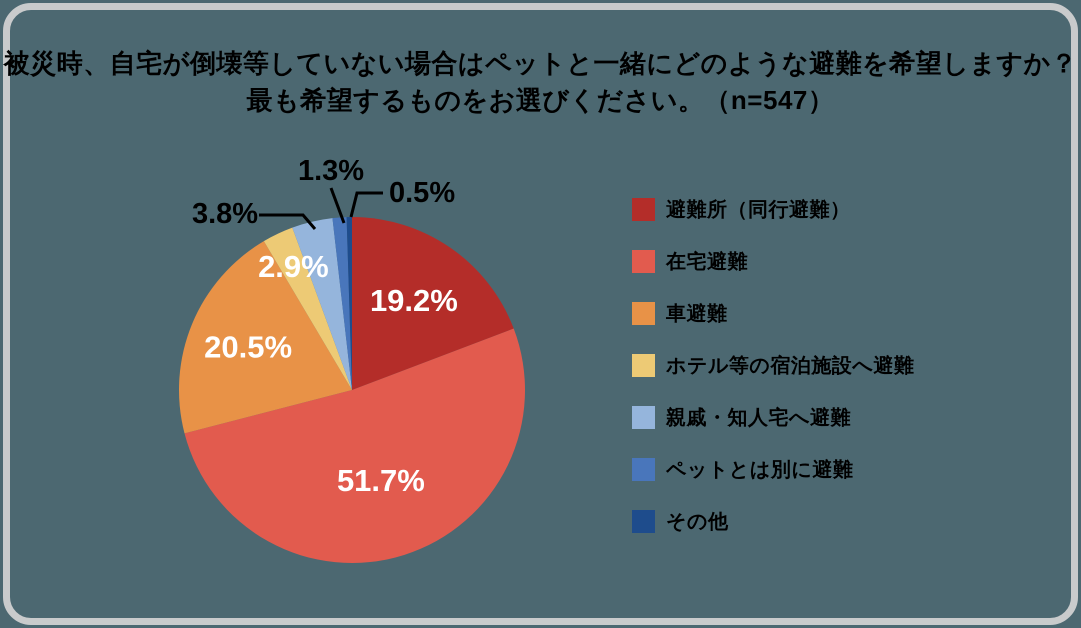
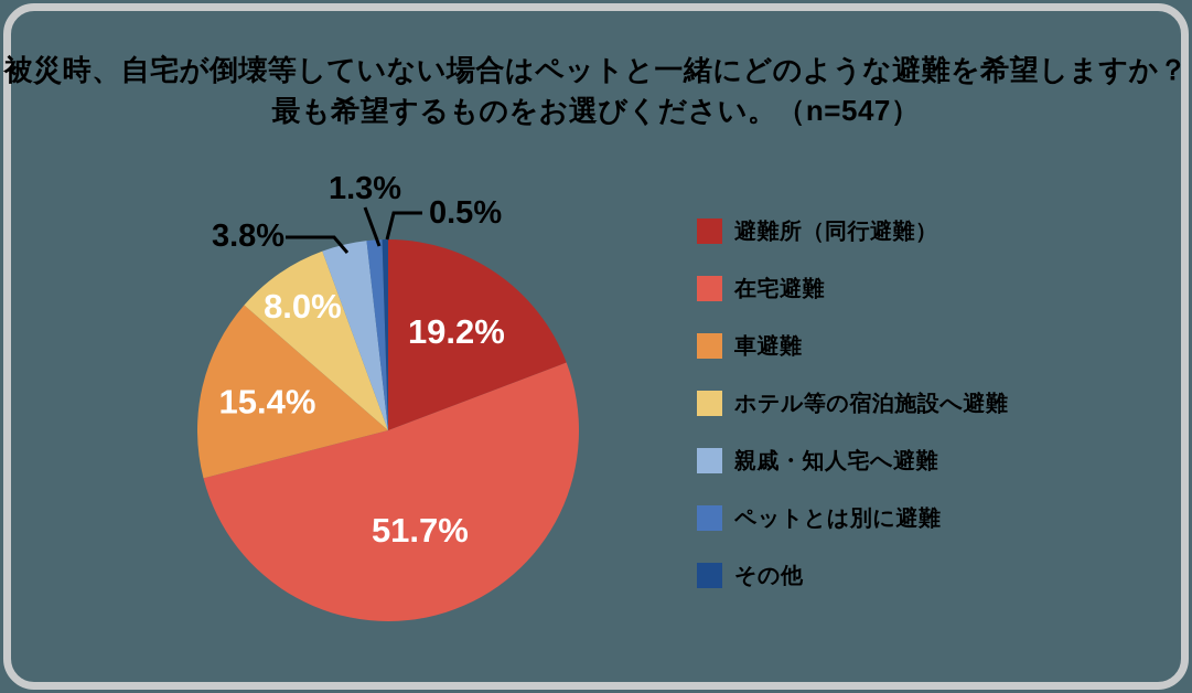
車避難: 20.5% -> 15.4%
ホテル等の宿泊施設へ避難: 2.9% -> 8.0%
